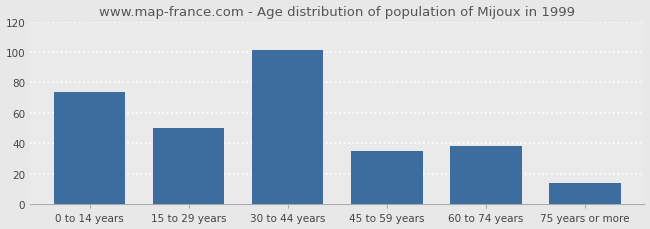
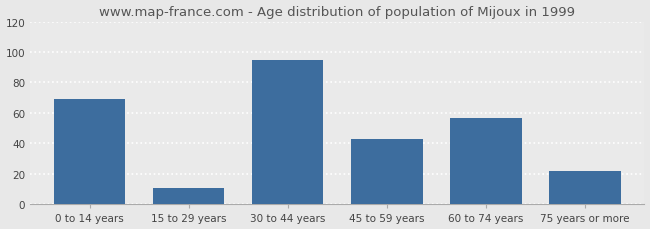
0 to 14 years: 74 -> 69
15 to 29 years: 50 -> 11
30 to 44 years: 101 -> 95
45 to 59 years: 35 -> 43
60 to 74 years: 38 -> 57
75 years or more: 14 -> 22
